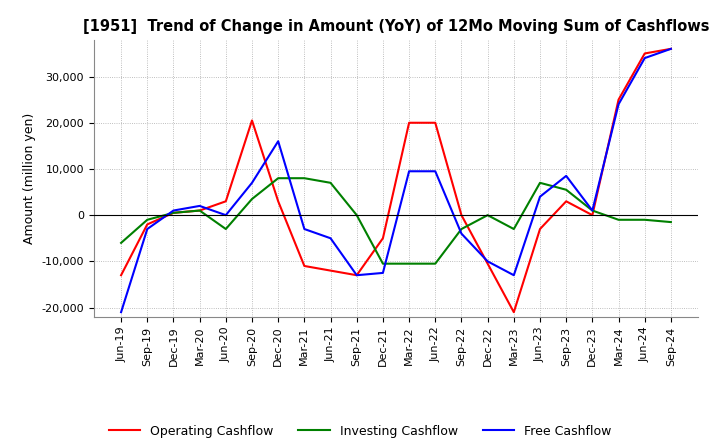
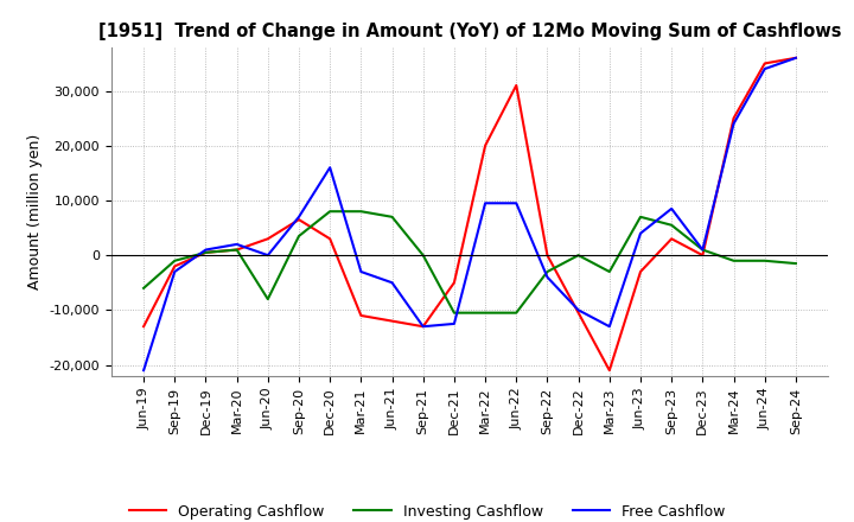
Investing Cashflow/Jun-20: -3,000 -> -8,000
Operating Cashflow/Sep-20: 20,500 -> 6,500
Operating Cashflow/Jun-22: 20,000 -> 31,000
